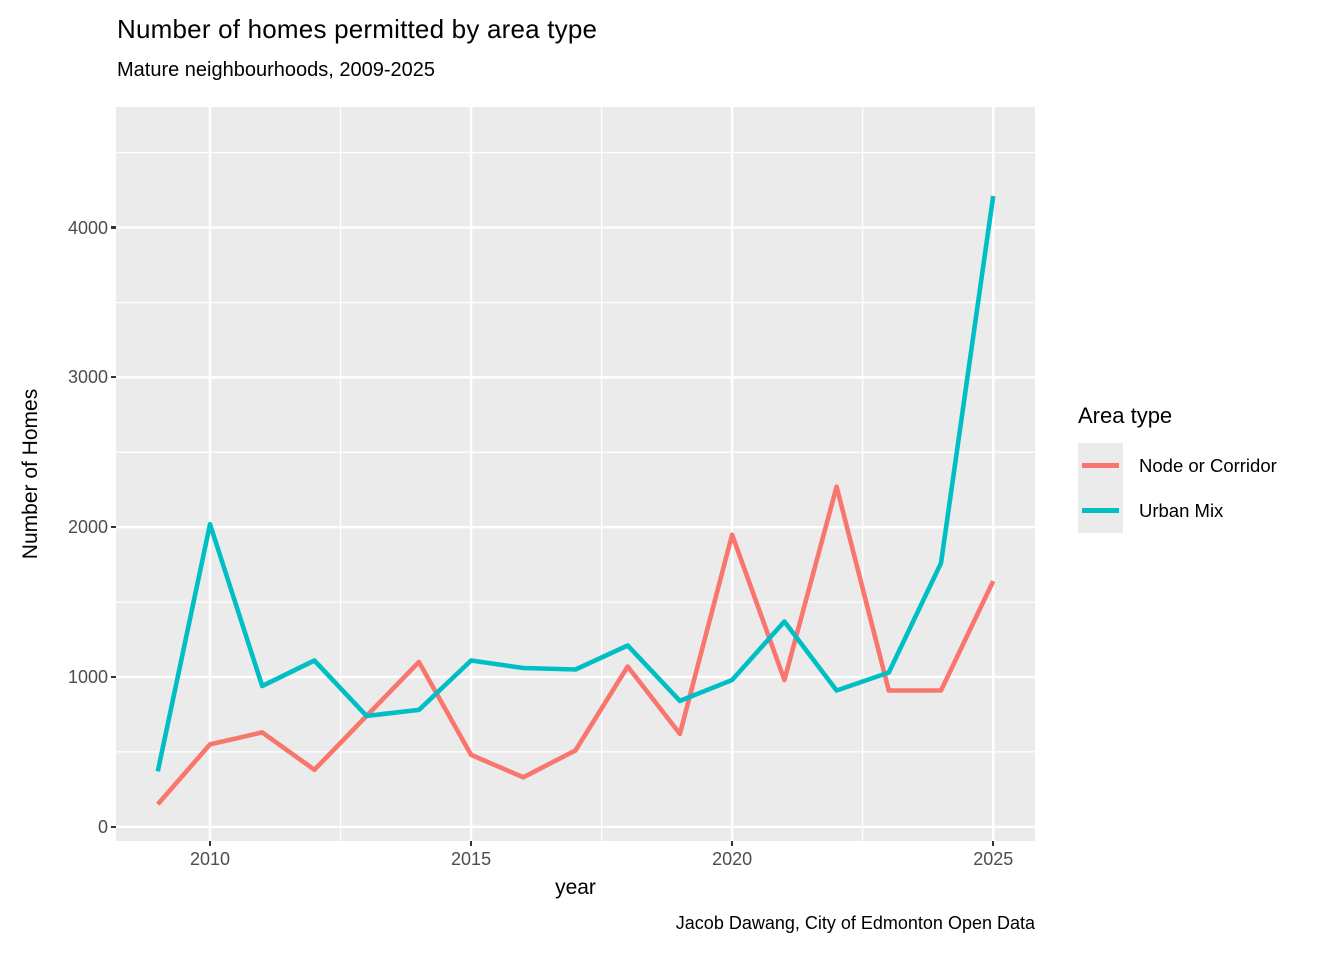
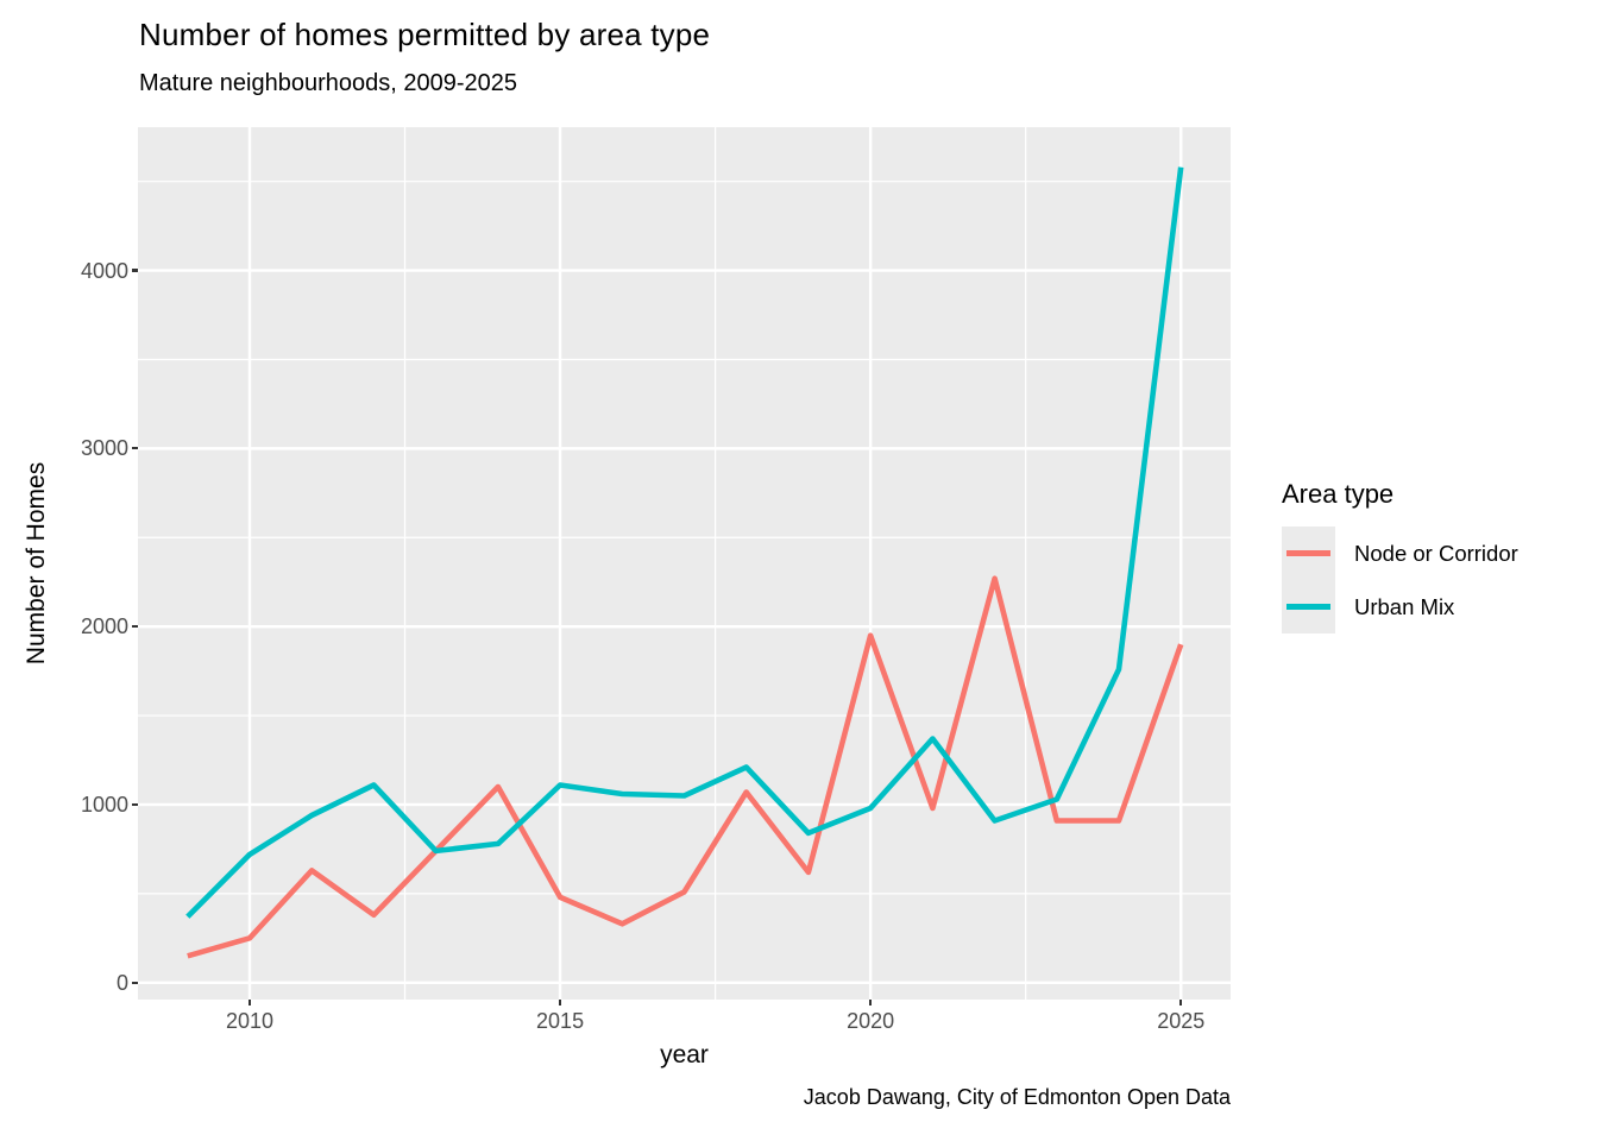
Node or Corridor/2010: 550 -> 250
Urban Mix/2010: 2020 -> 720
Node or Corridor/2025: 1640 -> 1900
Urban Mix/2025: 4210 -> 4580
